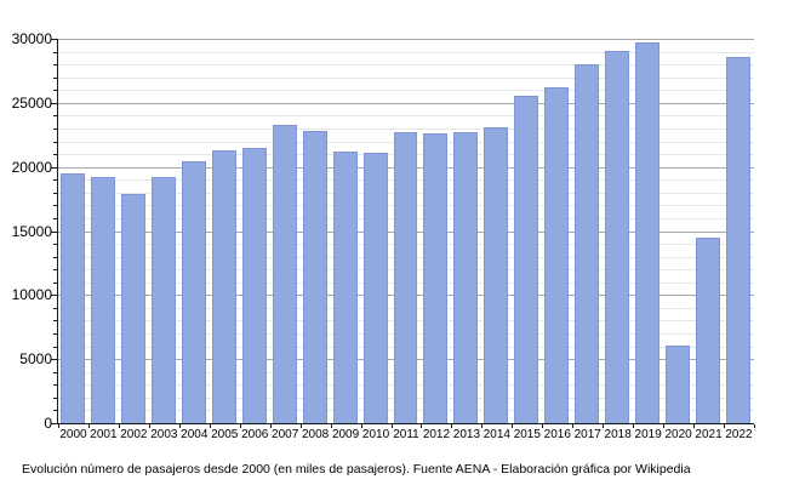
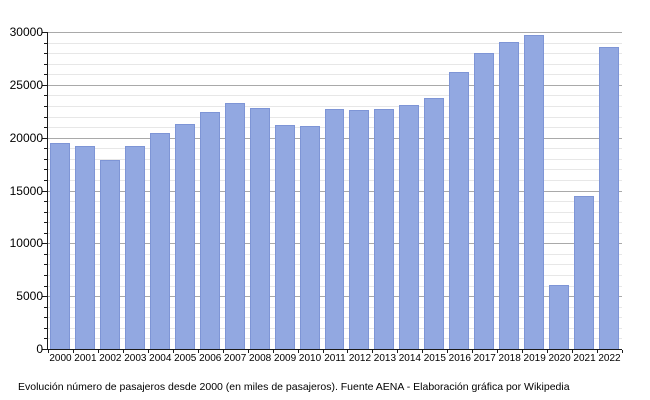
2006: 21500 -> 22400
2015: 25600 -> 23800
